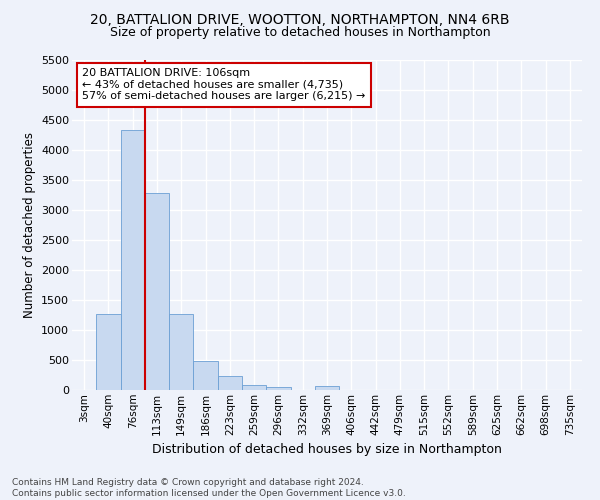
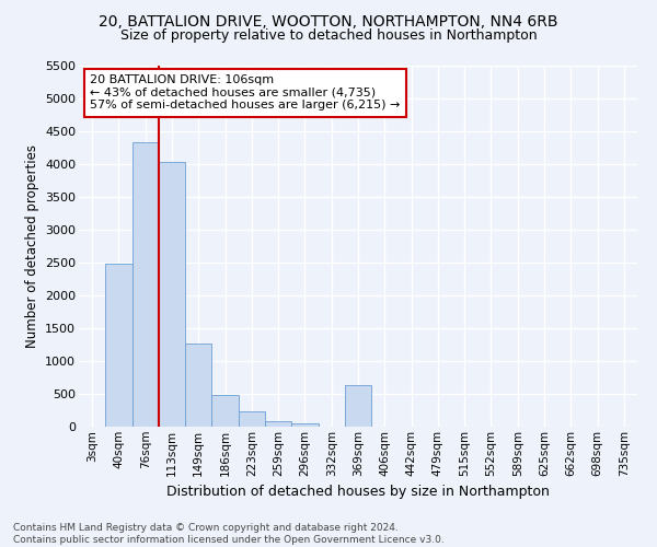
40sqm: 1270 -> 2480
113sqm: 3290 -> 4040
369sqm: 60 -> 640
